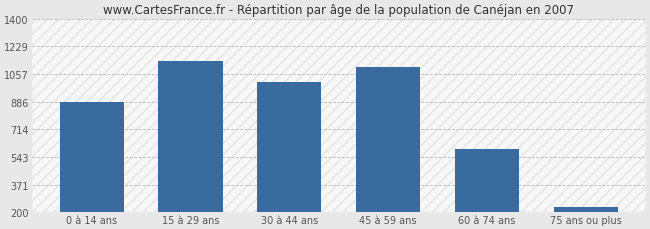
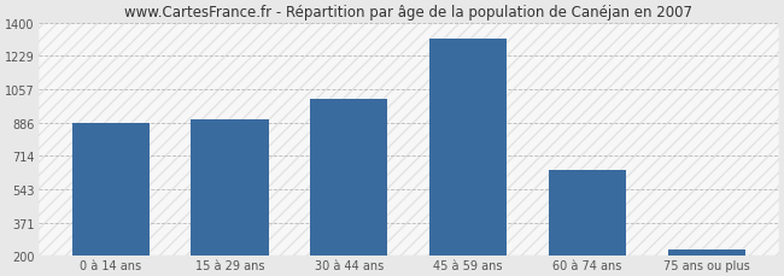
15 à 29 ans: 1140 -> 900
45 à 59 ans: 1100 -> 1320
60 à 74 ans: 590 -> 640
